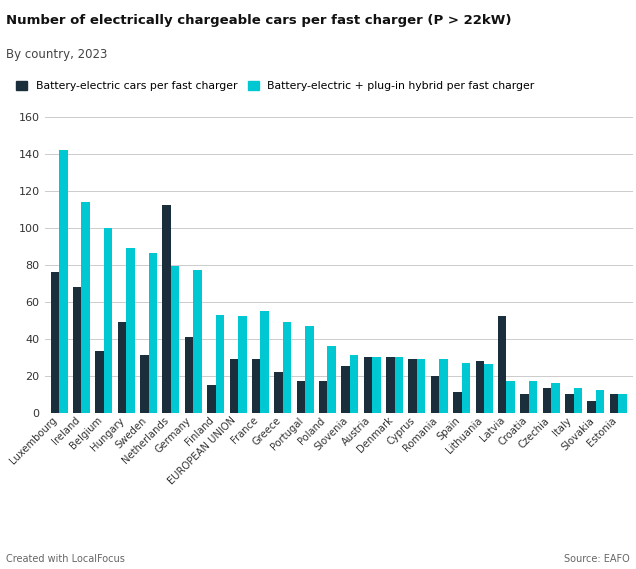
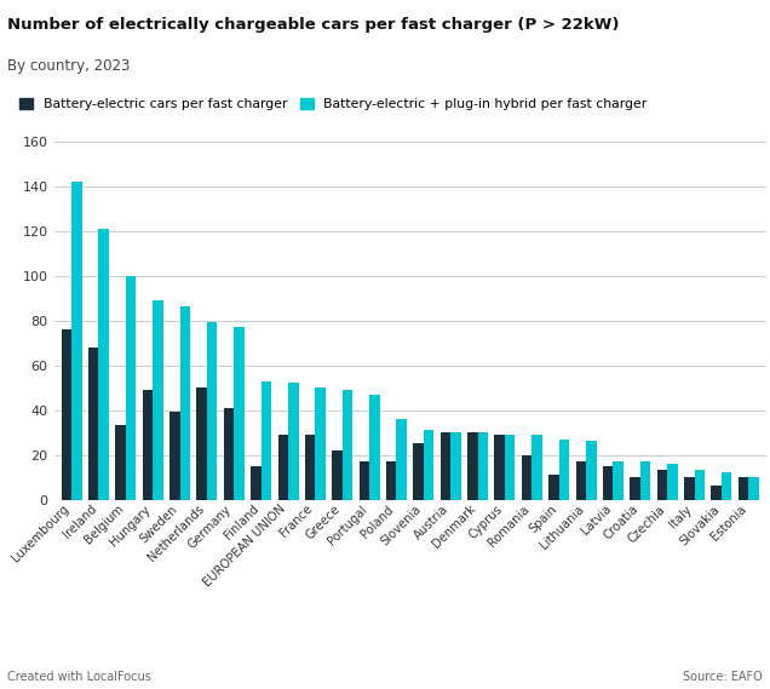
Battery-electric + plug-in hybrid per fast charger/Ireland: 114 -> 121
Battery-electric cars per fast charger/Sweden: 31 -> 39
Battery-electric cars per fast charger/Netherlands: 112 -> 50
Battery-electric + plug-in hybrid per fast charger/France: 55 -> 50
Battery-electric cars per fast charger/Lithuania: 28 -> 17
Battery-electric cars per fast charger/Latvia: 52 -> 15
